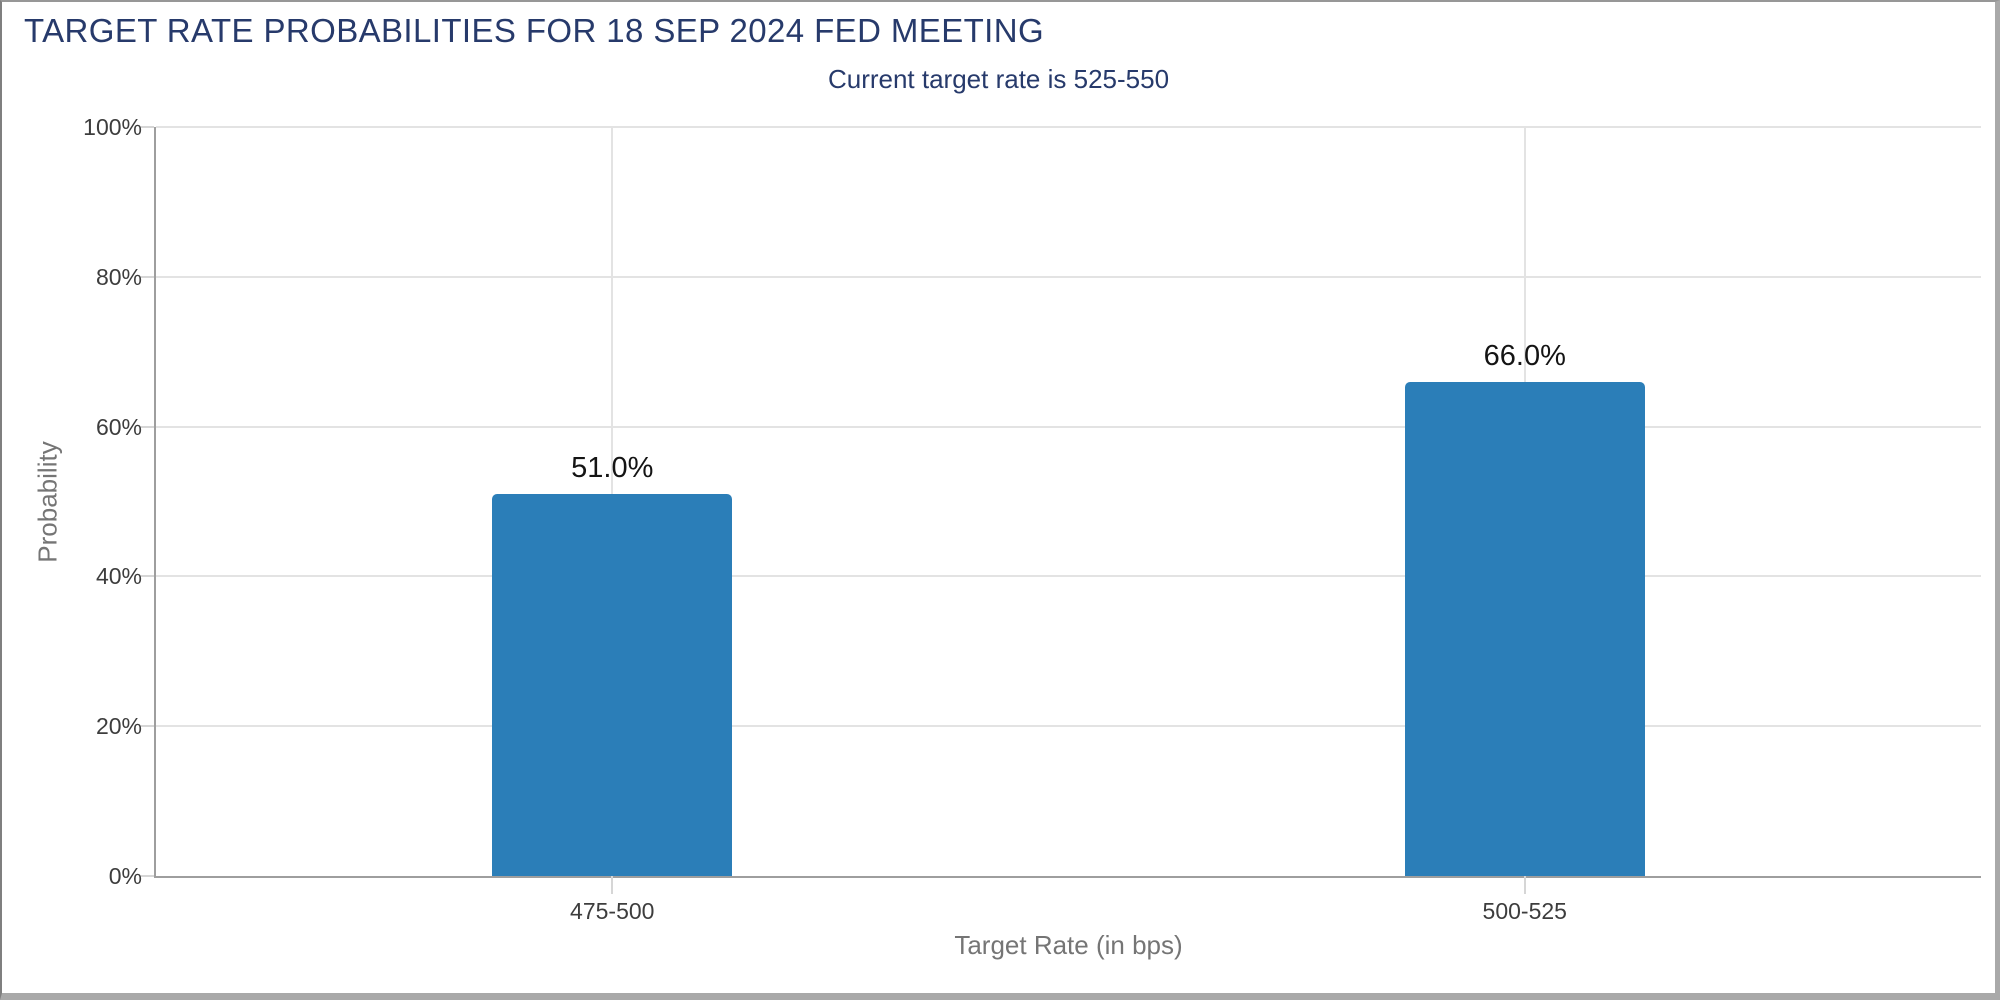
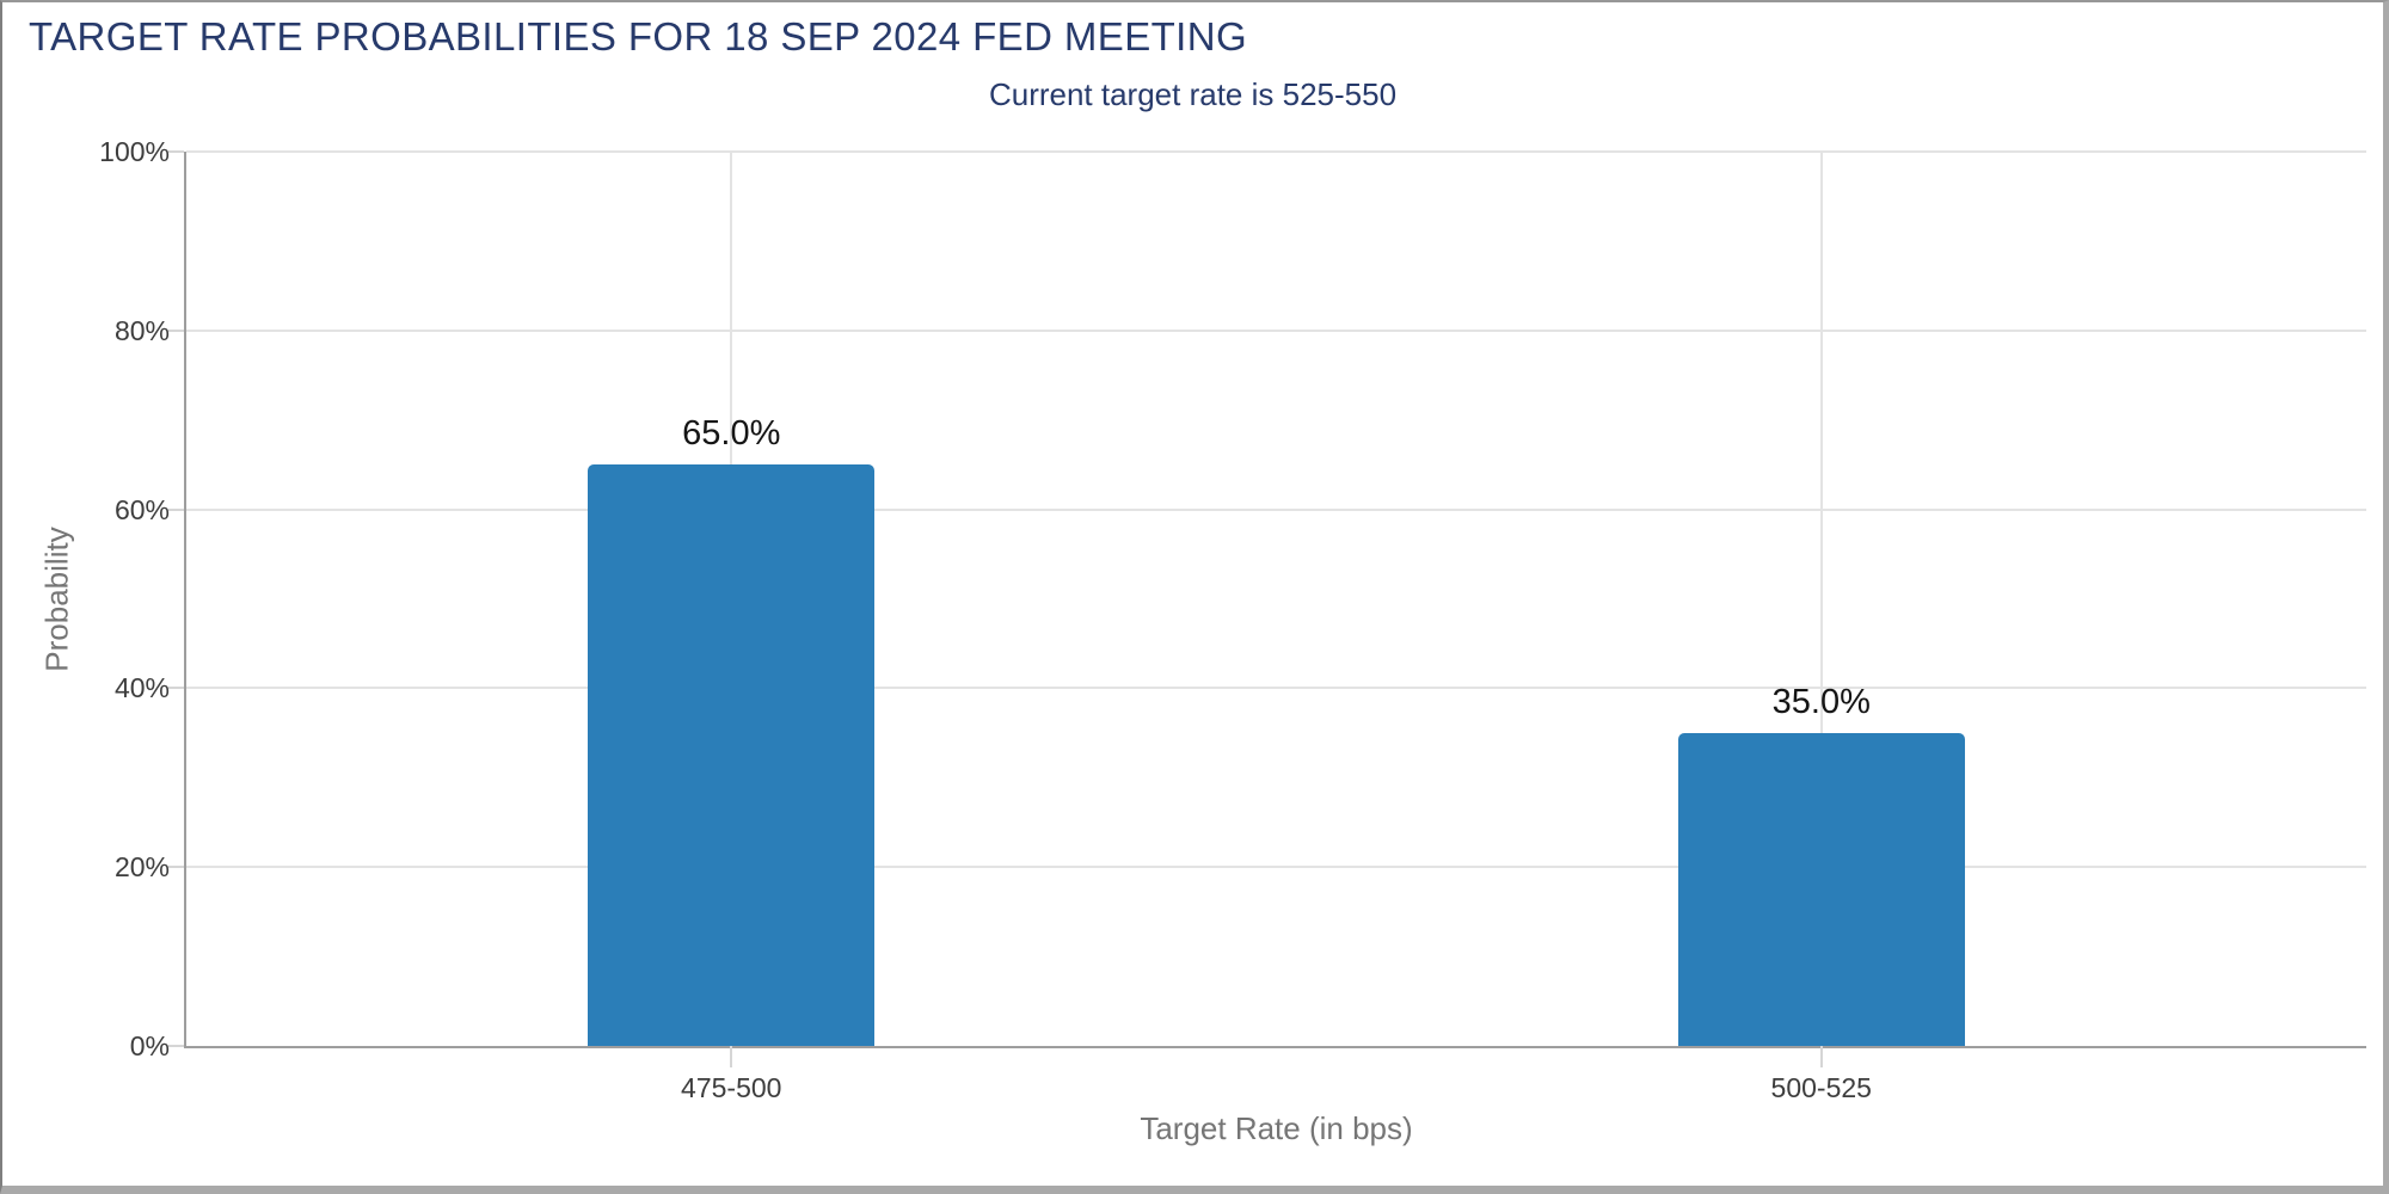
475-500: 51.0% -> 65.0%
500-525: 66.0% -> 35.0%
